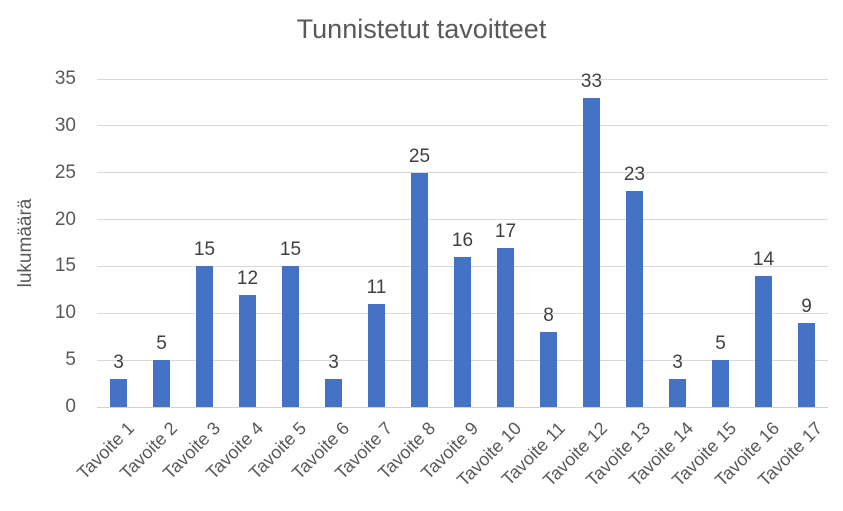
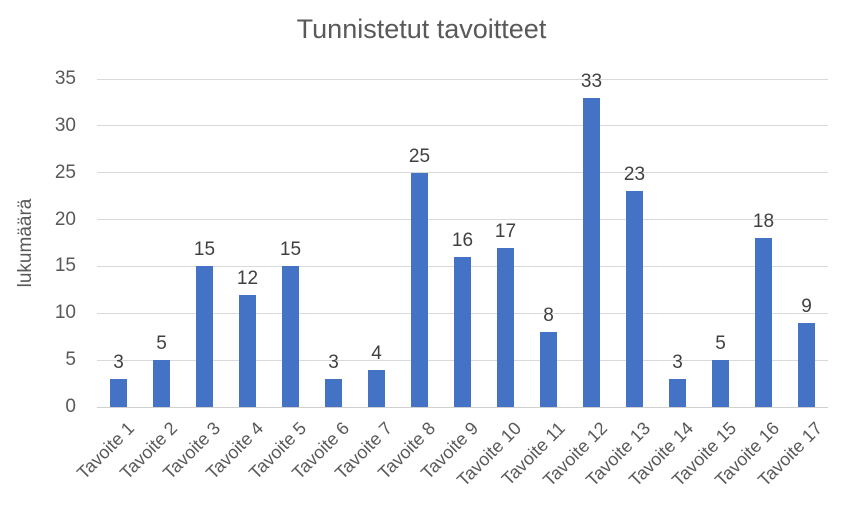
Tavoite 7: 11 -> 4
Tavoite 16: 14 -> 18
